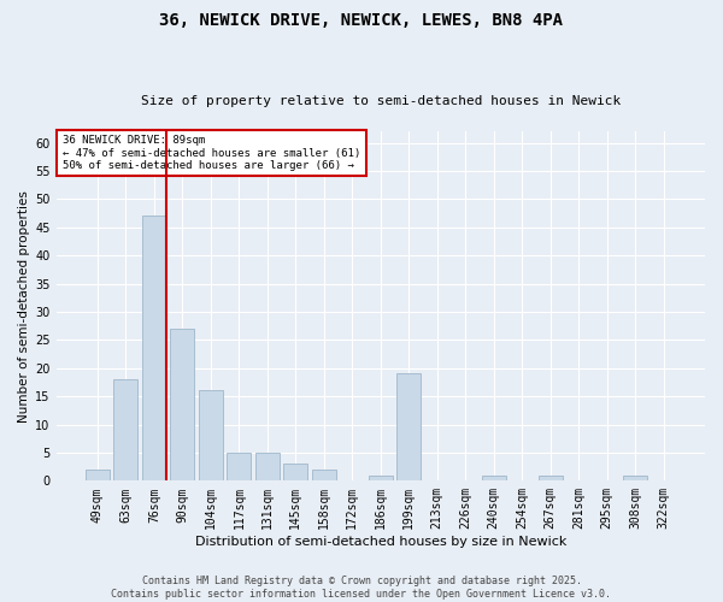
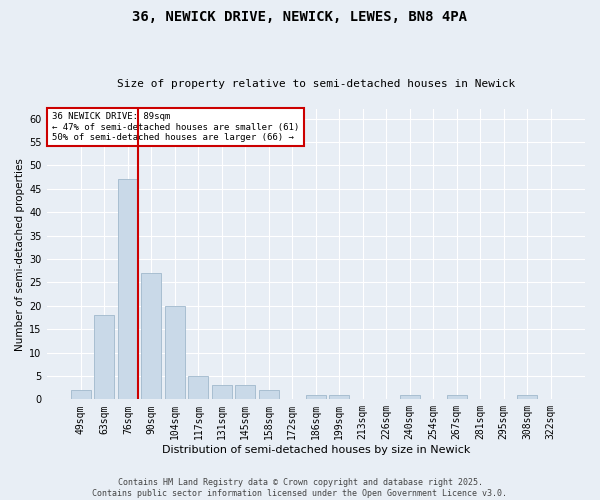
104sqm: 16 -> 20
131sqm: 5 -> 3
199sqm: 19 -> 1
